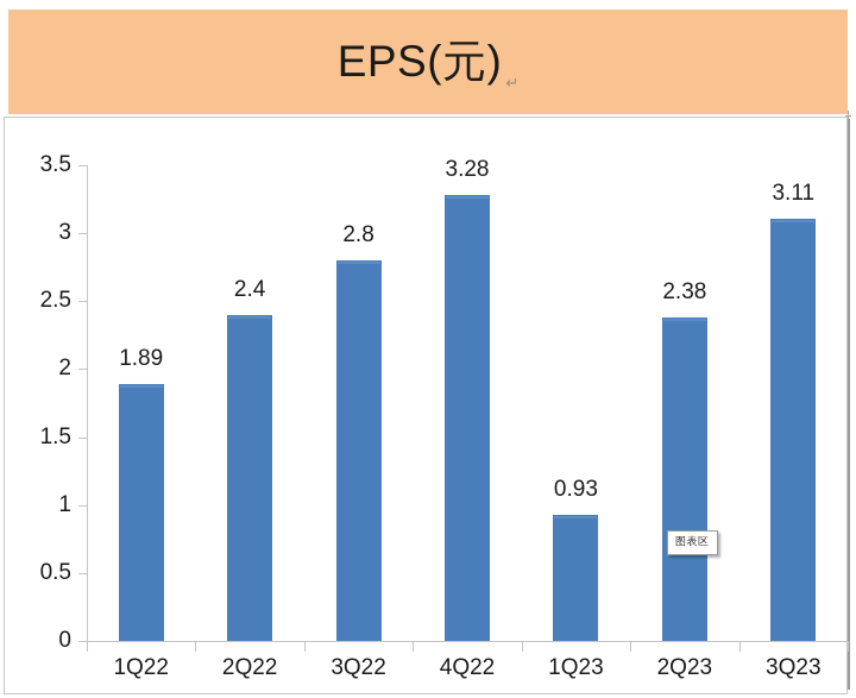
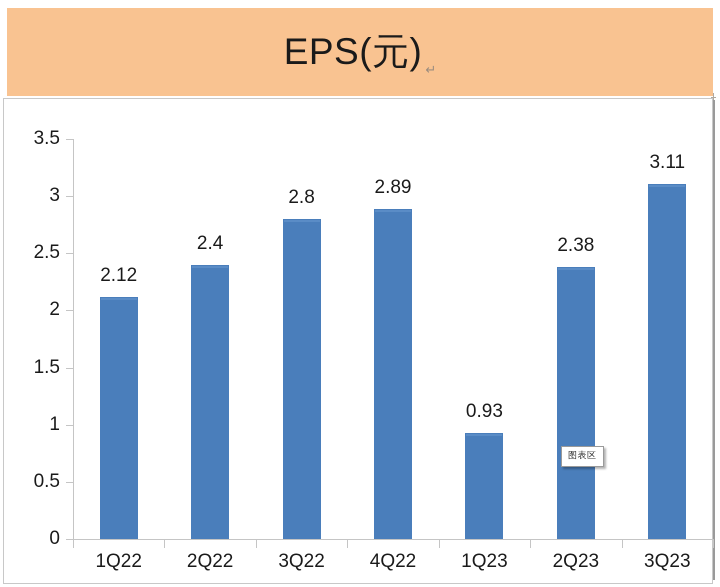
1Q22: 1.89 -> 2.12
4Q22: 3.28 -> 2.89
